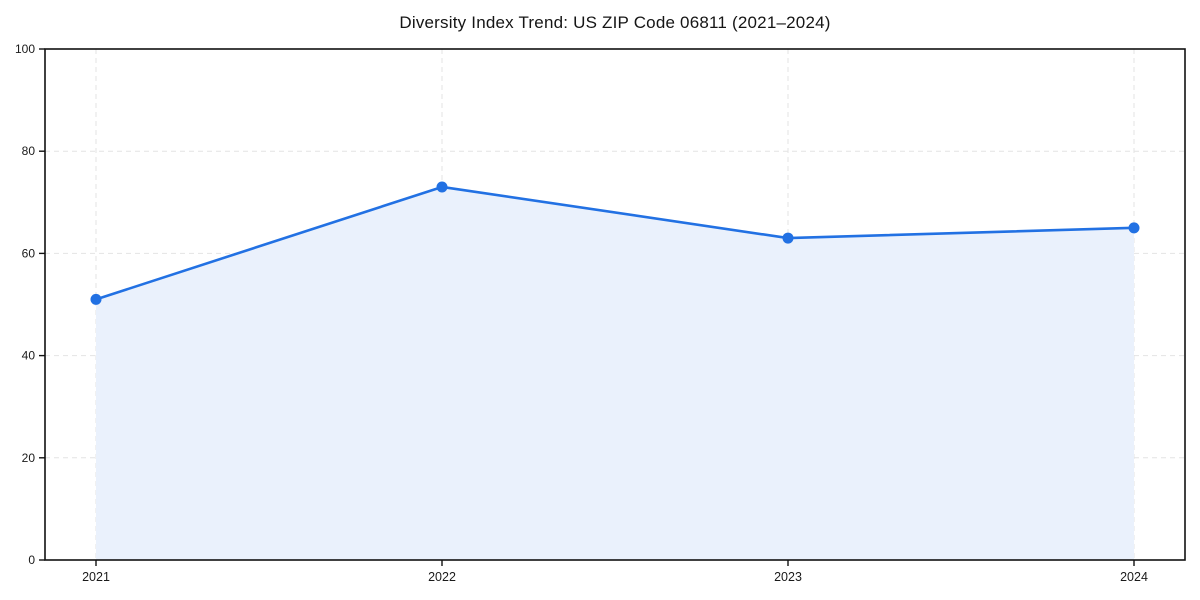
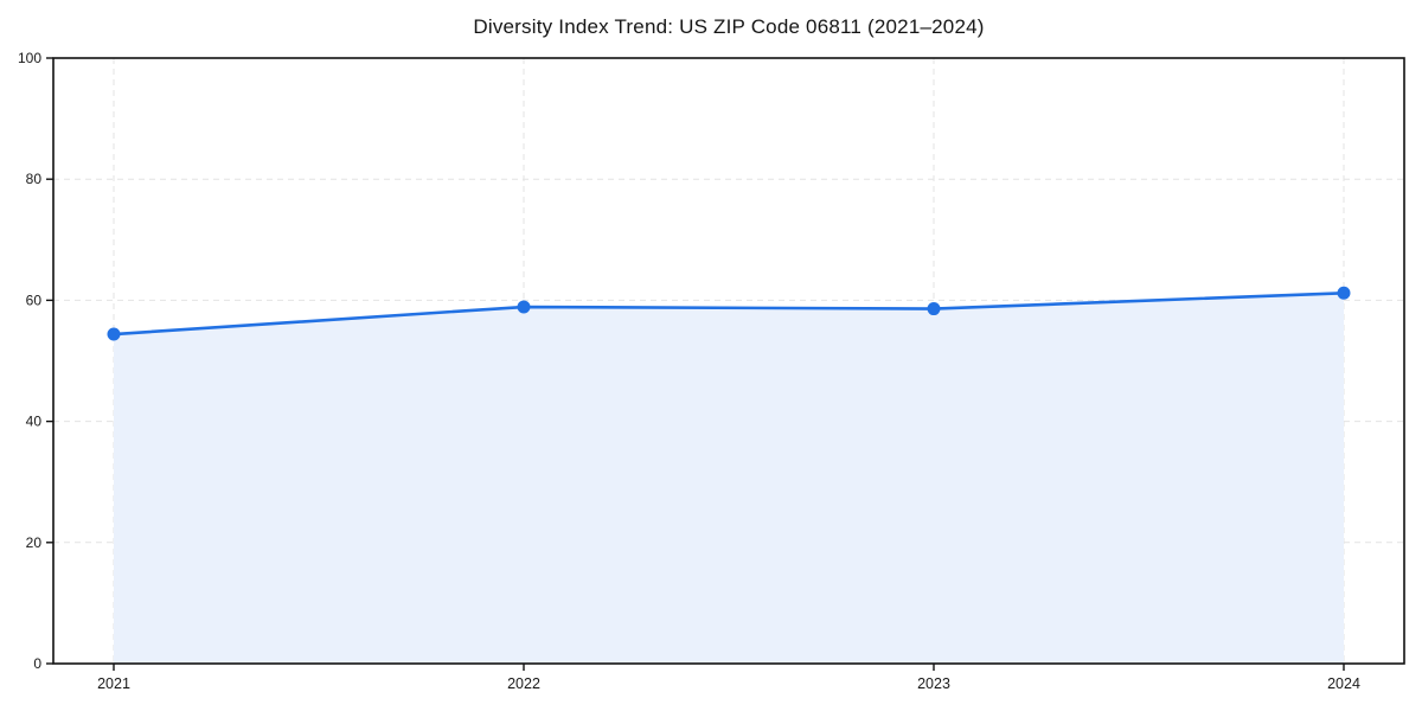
2021: 51 -> 54
2022: 73 -> 59
2023: 63 -> 59
2024: 65 -> 61
